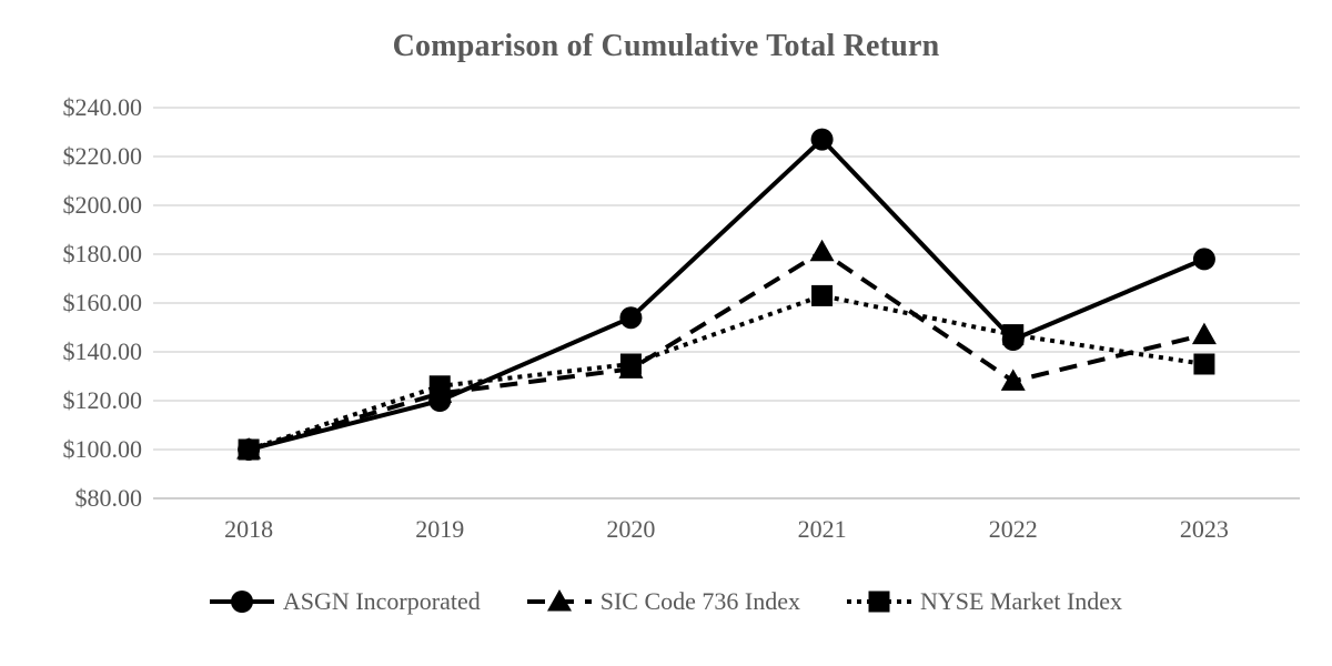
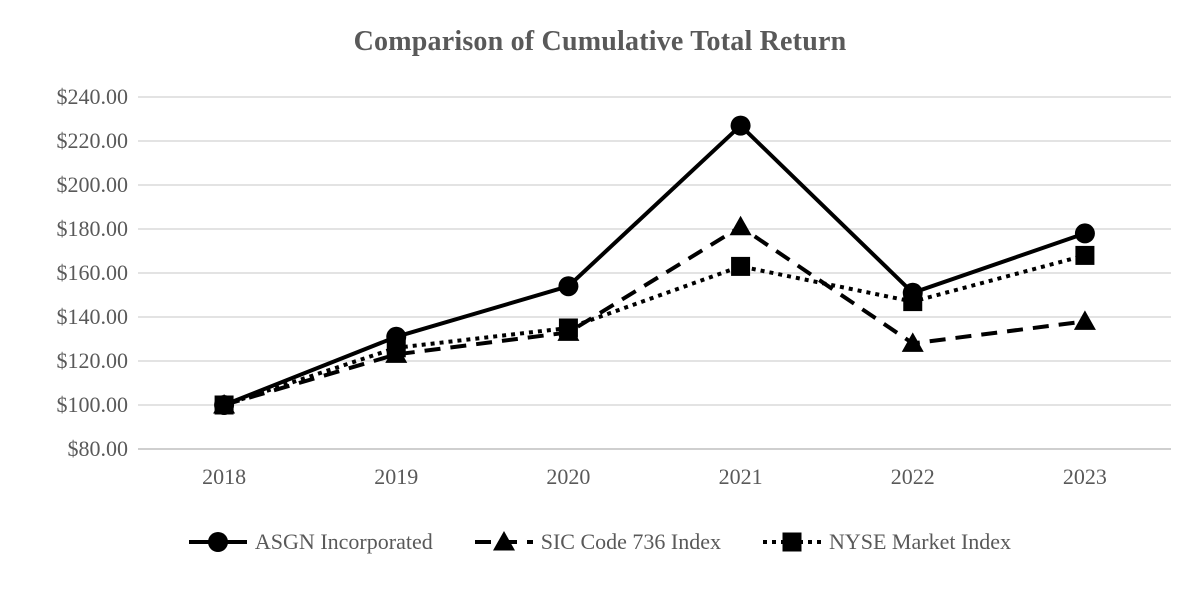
ASGN Incorporated/2019: $120 -> $131
ASGN Incorporated/2022: $145 -> $151
SIC Code 736 Index/2023: $147 -> $138
NYSE Market Index/2023: $135 -> $168
